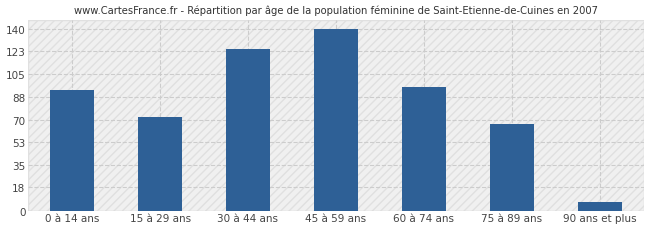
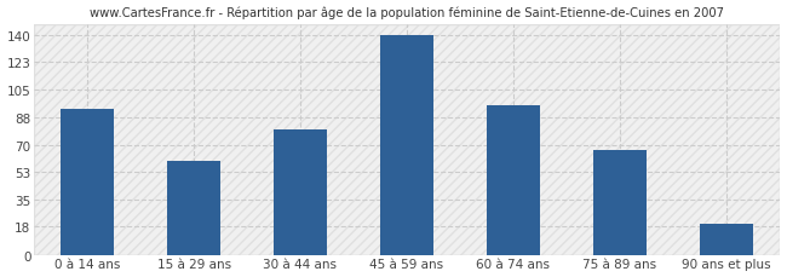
15 à 29 ans: 72 -> 60
30 à 44 ans: 125 -> 80
90 ans et plus: 7 -> 20
